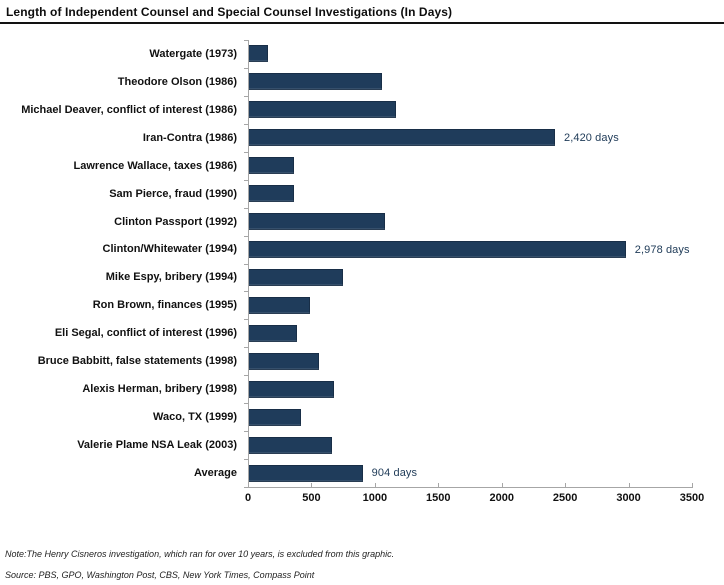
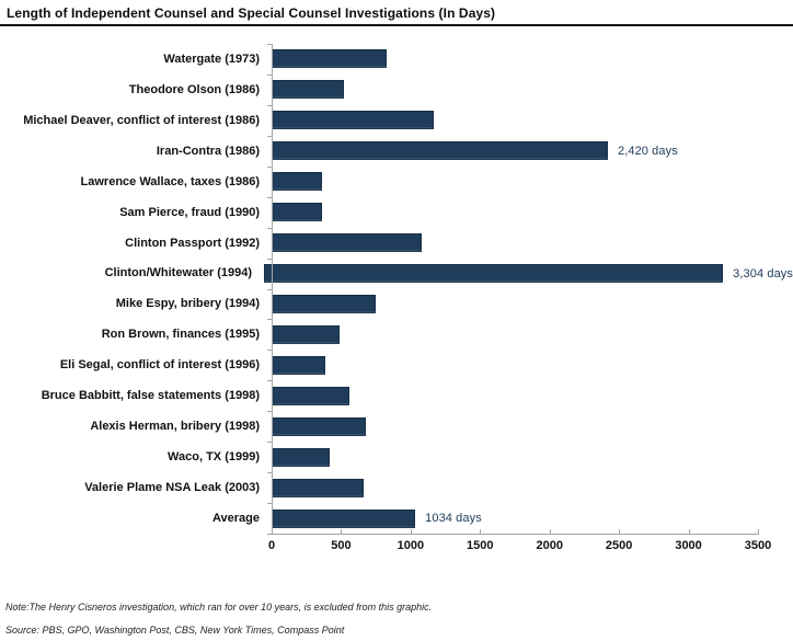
Watergate (1973): 160 -> 830
Theodore Olson (1986): 1060 -> 520
Clinton/Whitewater (1994): 2,978 -> 3,304
Average: 904 -> 1034
